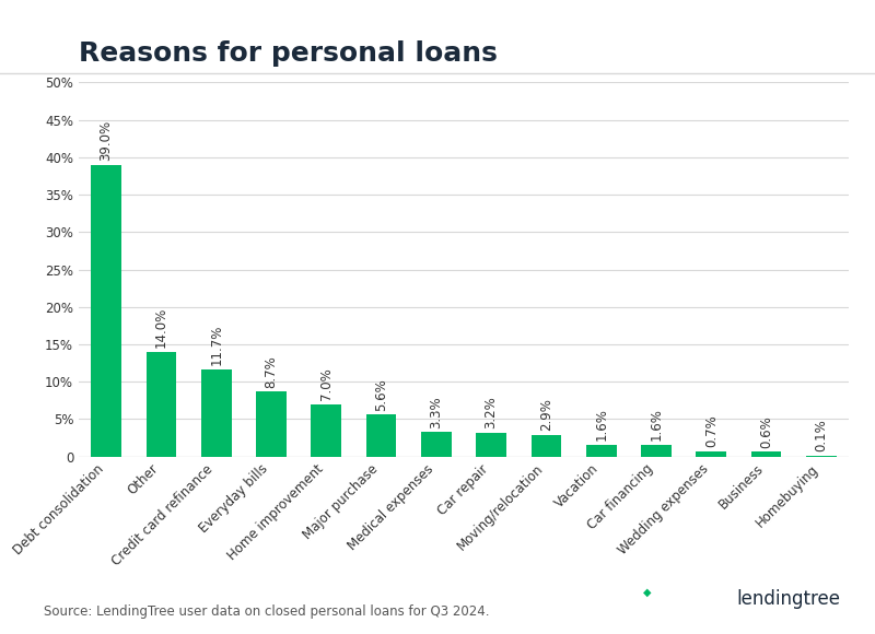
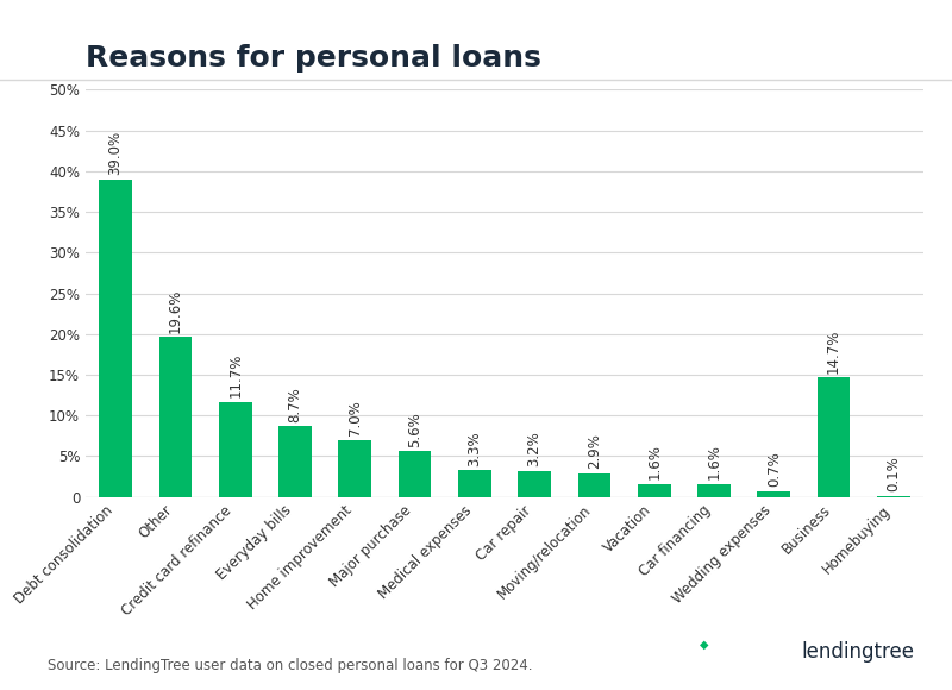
Other: 14.0% -> 19.6%
Business: 0.6% -> 14.7%
